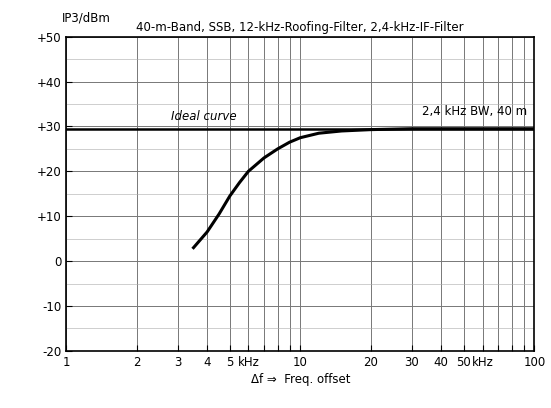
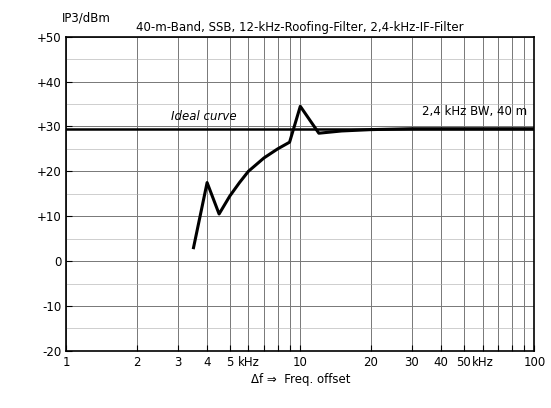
4: 6.5 -> 17.5
10: 27.5 -> 34.5
